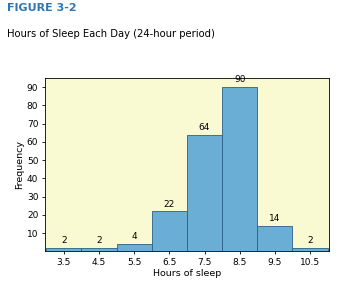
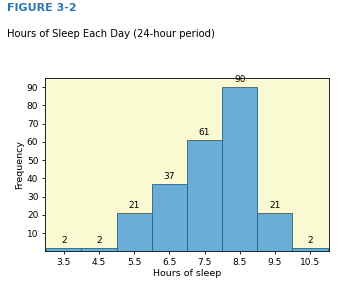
5.5: 4 -> 21
6.5: 22 -> 37
7.5: 64 -> 61
9.5: 14 -> 21
